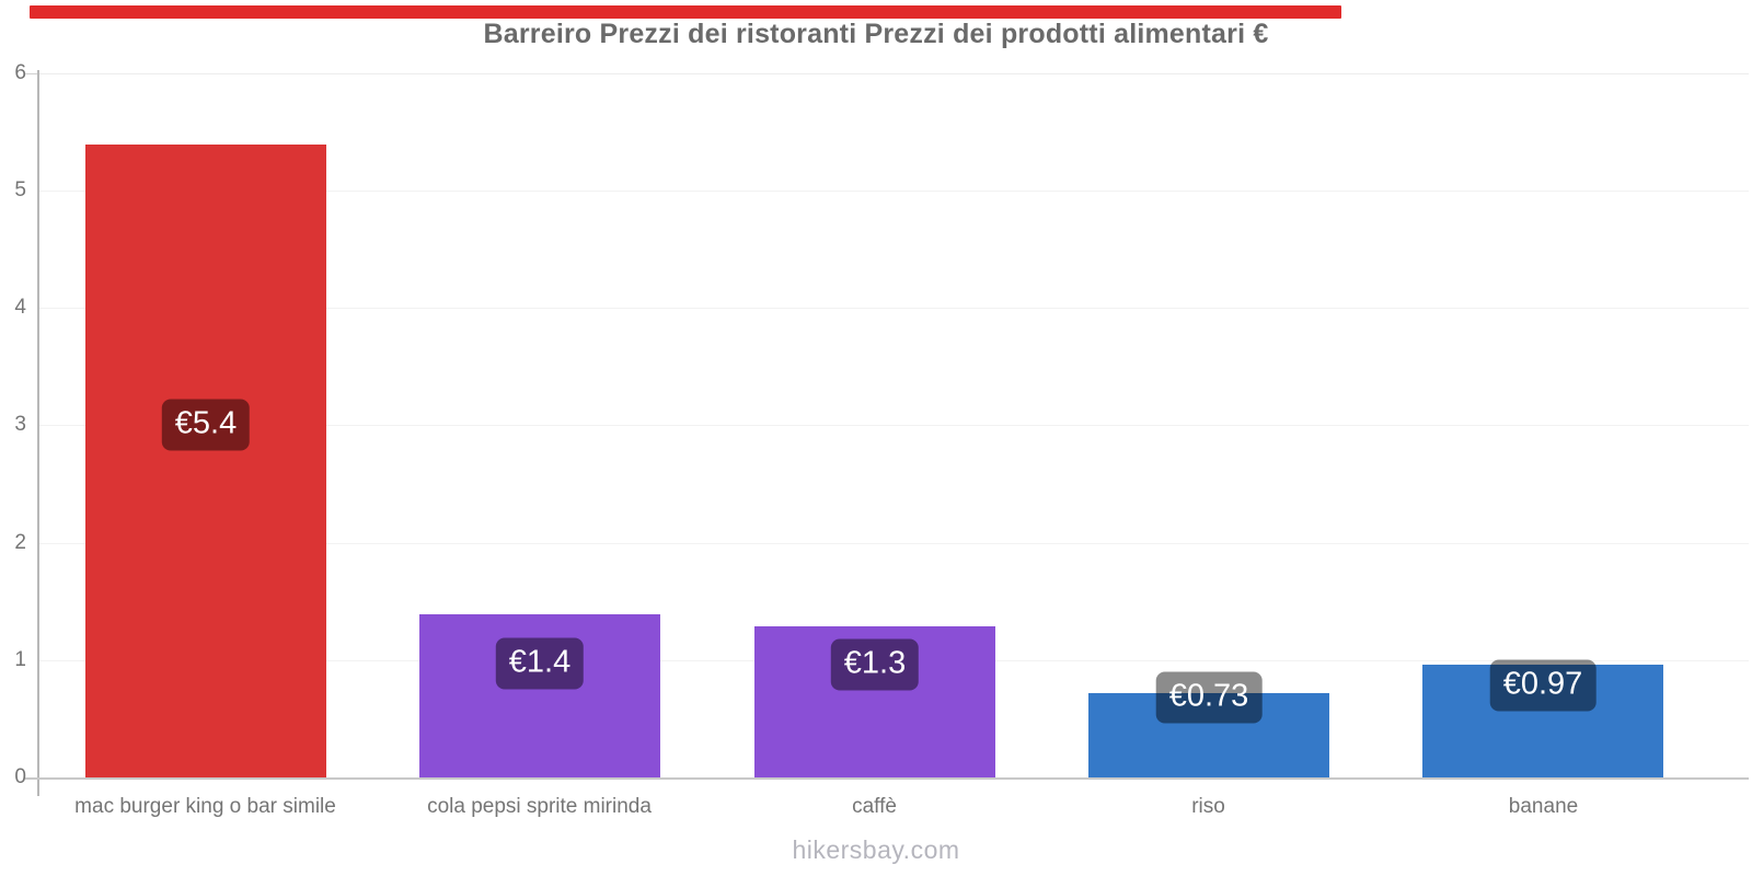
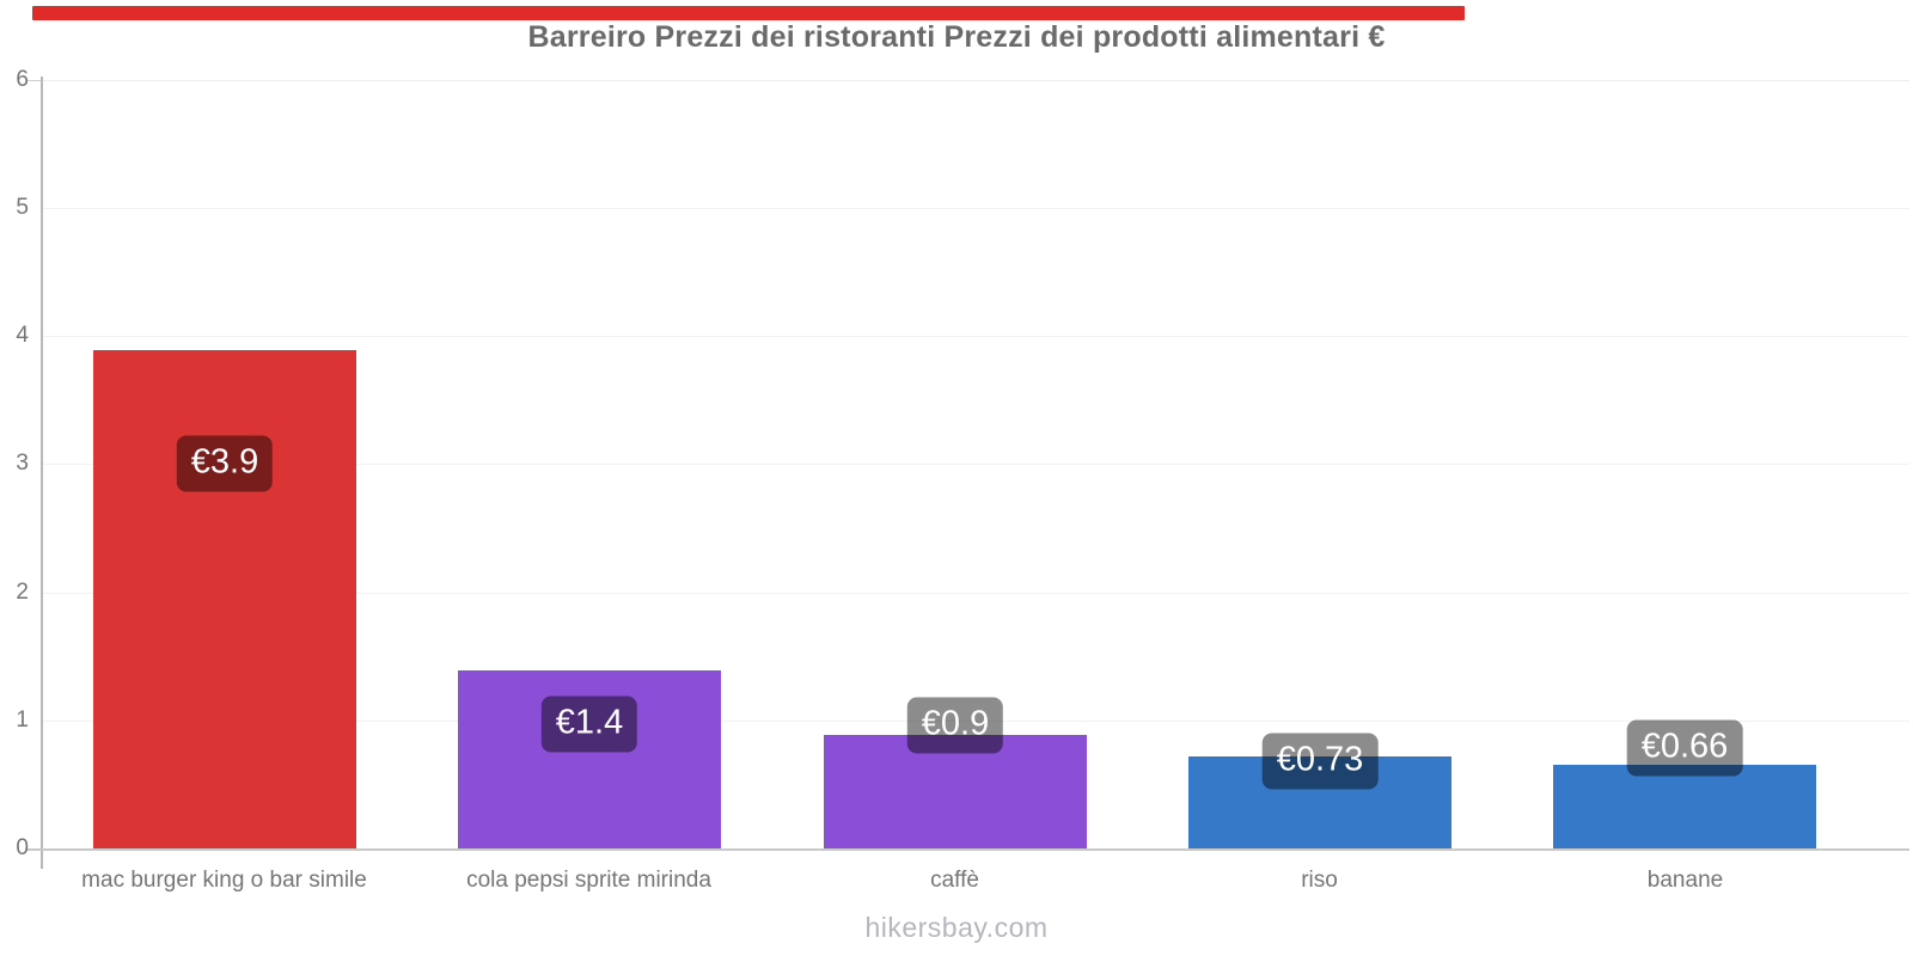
mac burger king o bar simile: €5.4 -> €3.9
caffè: €1.3 -> €0.9
banane: €0.97 -> €0.66
